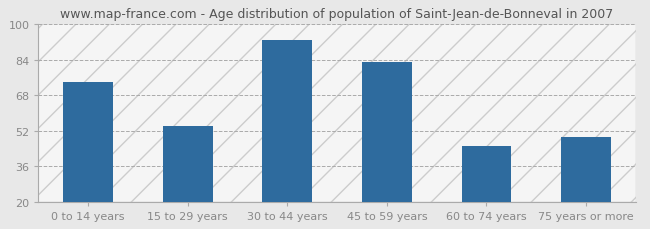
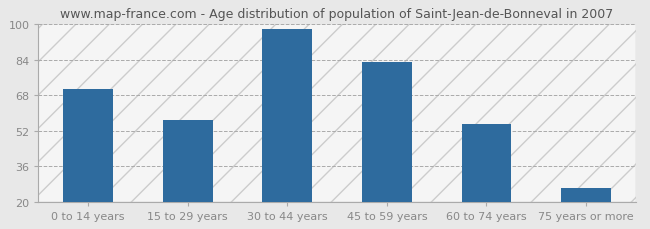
0 to 14 years: 74 -> 71
15 to 29 years: 54 -> 57
30 to 44 years: 93 -> 98
60 to 74 years: 45 -> 55
75 years or more: 49 -> 26
